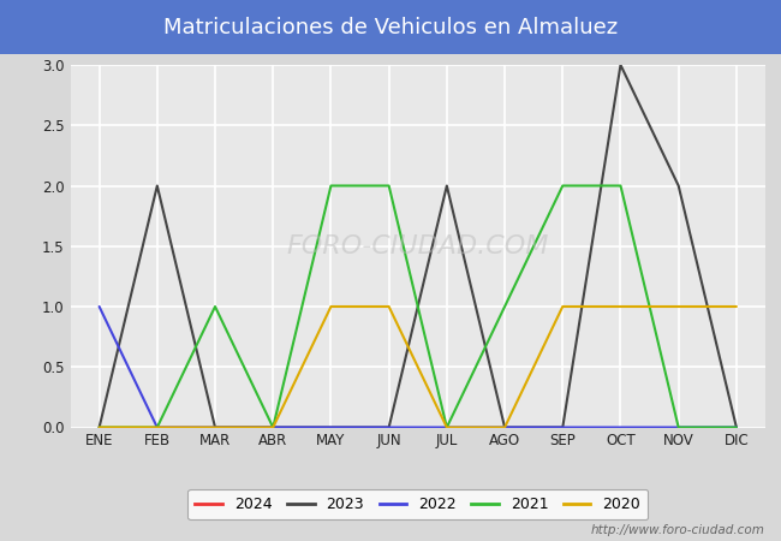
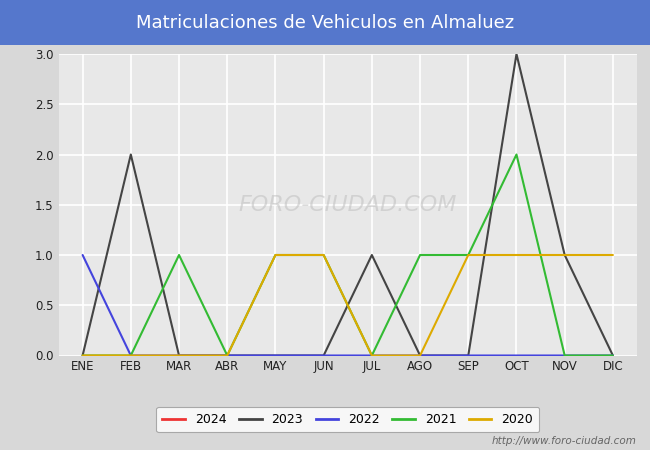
2021/MAY: 2 -> 1
2021/JUN: 2 -> 1
2023/JUL: 2 -> 1
2021/SEP: 2 -> 1
2023/NOV: 2 -> 1
